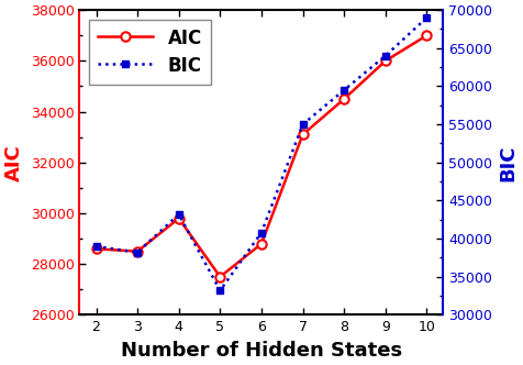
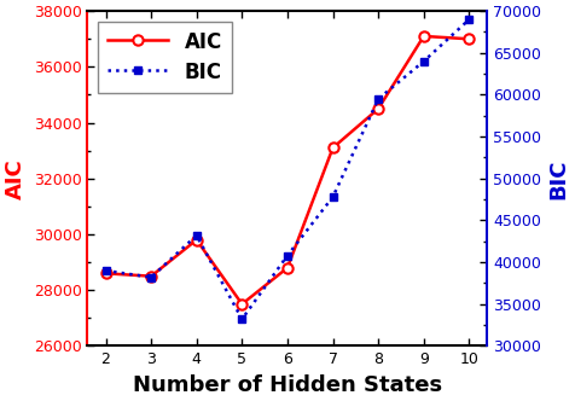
BIC/7: 55000 -> 47800
AIC/9: 36000 -> 37100
